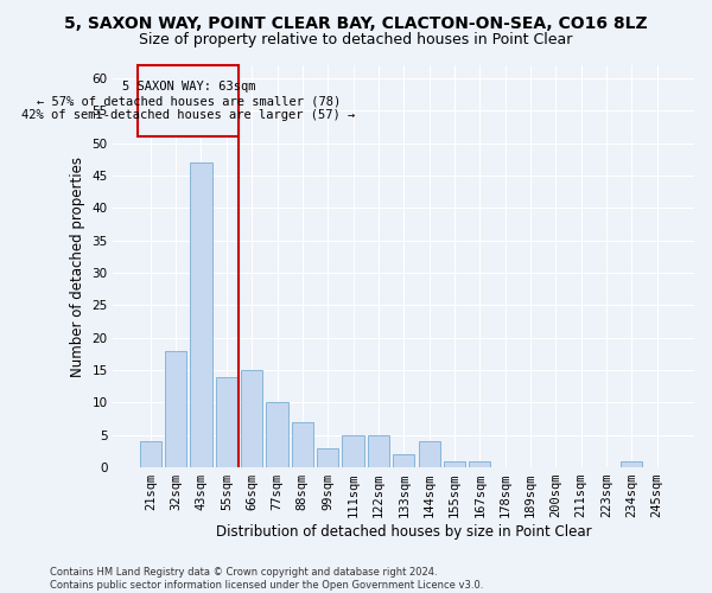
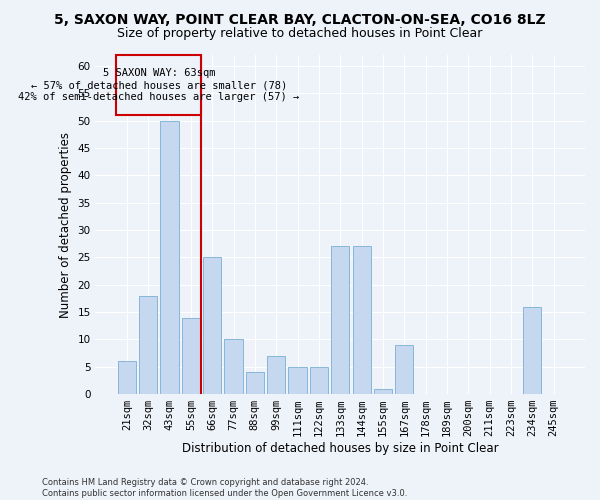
21sqm: 4 -> 6
43sqm: 47 -> 50
66sqm: 15 -> 25
88sqm: 7 -> 4
99sqm: 3 -> 7
133sqm: 2 -> 27
144sqm: 4 -> 27
167sqm: 1 -> 9
234sqm: 1 -> 16
